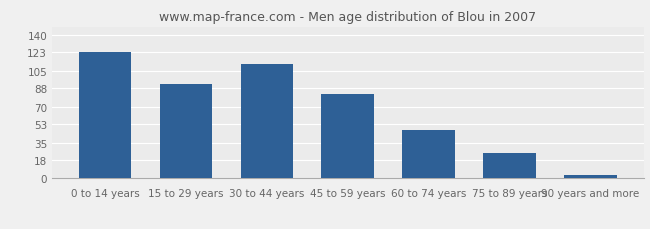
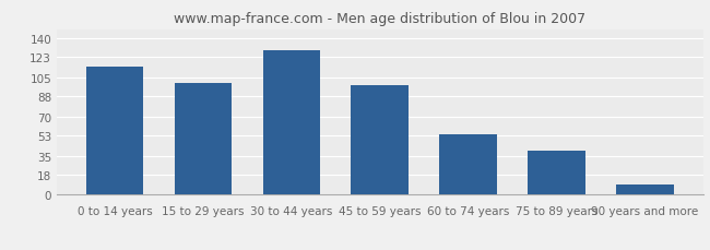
0 to 14 years: 123 -> 114
15 to 29 years: 92 -> 100
30 to 44 years: 112 -> 129
45 to 59 years: 82 -> 98
60 to 74 years: 47 -> 54
75 to 89 years: 25 -> 39
90 years and more: 3 -> 9
